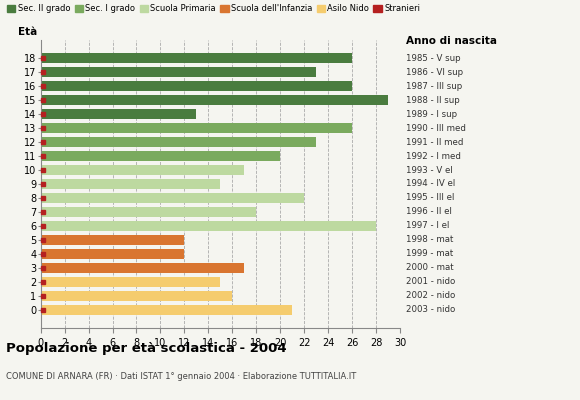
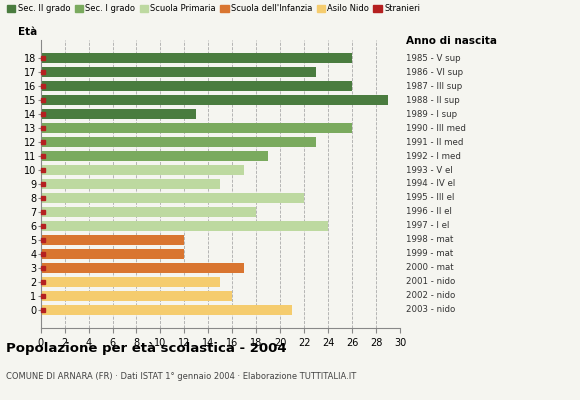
11: 20 -> 19
6: 28 -> 24
